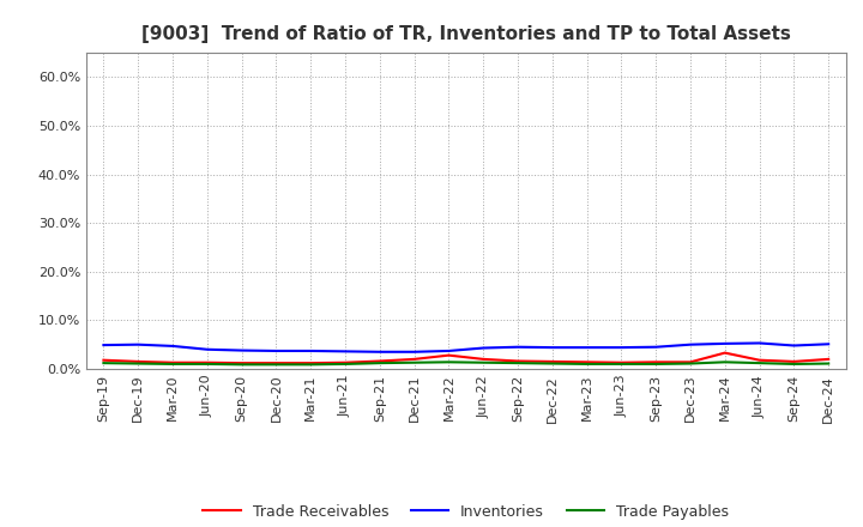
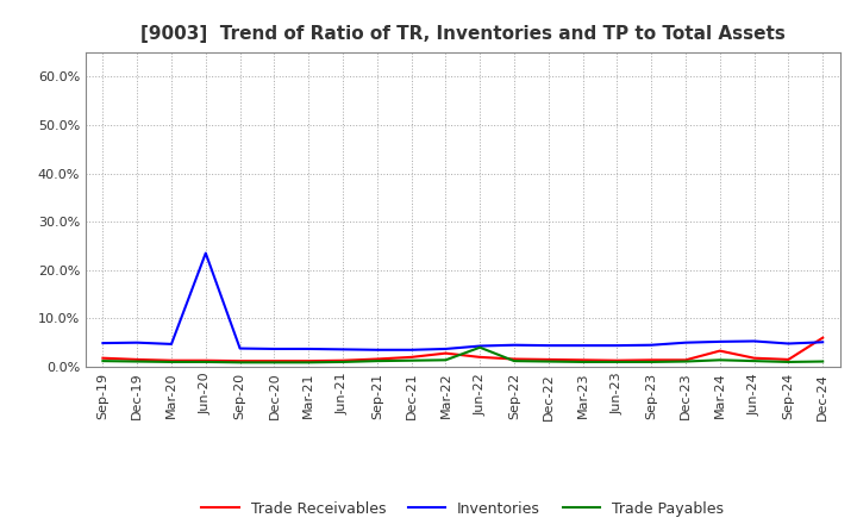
Inventories/Jun-20: 4.0% -> 23.5%
Trade Payables/Jun-22: 1.3% -> 4.0%
Trade Receivables/Dec-24: 2.0% -> 6.0%
